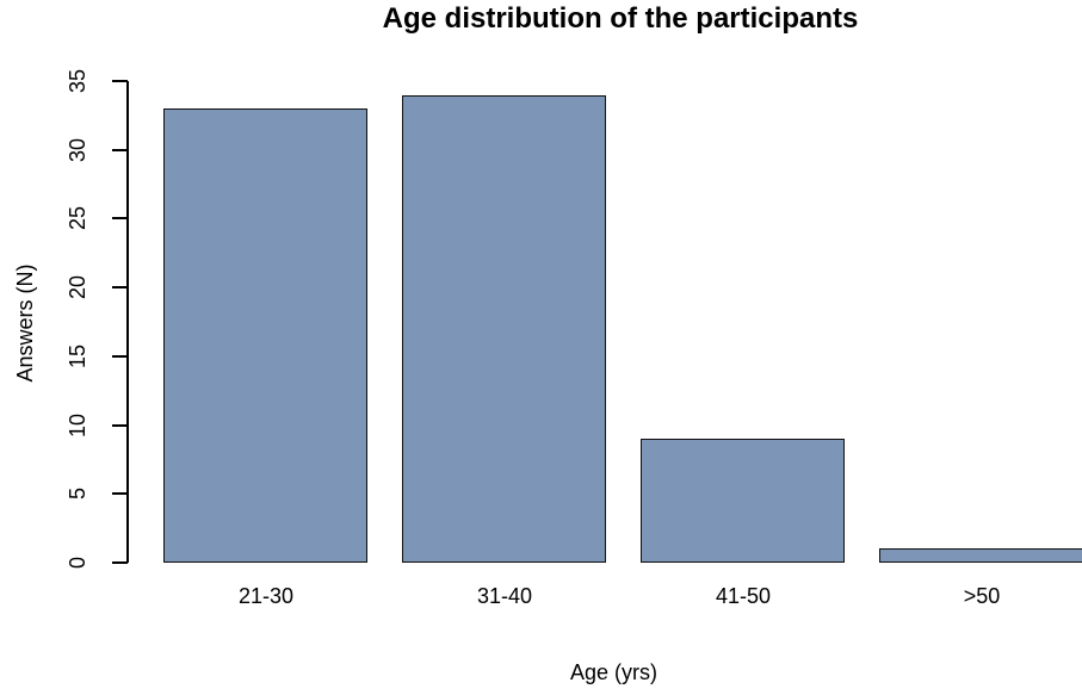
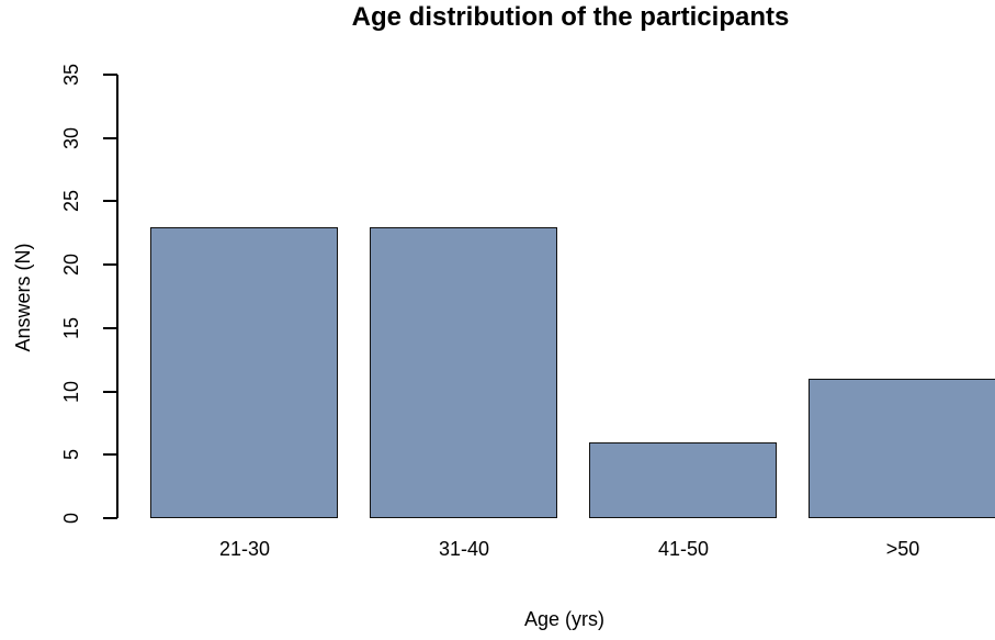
21-30: 33 -> 23
31-40: 34 -> 23
41-50: 9 -> 6
>50: 1 -> 11
